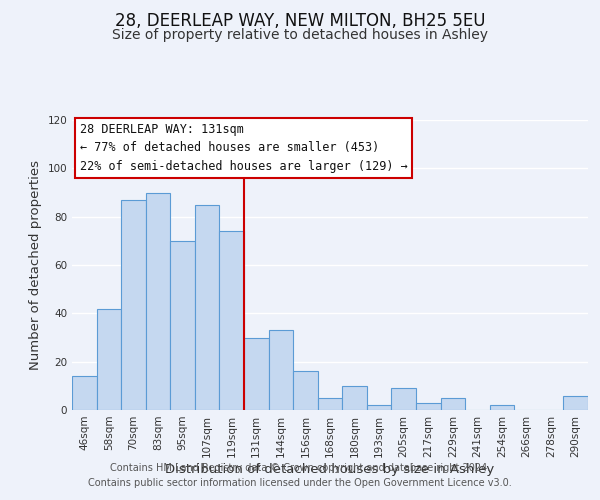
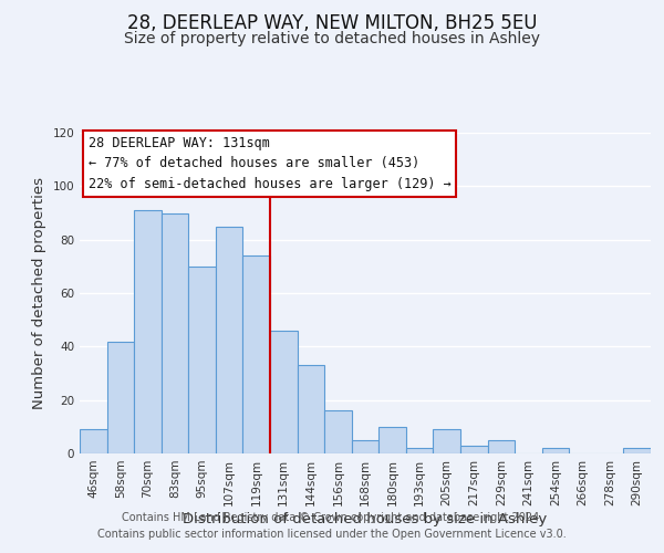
46sqm: 14 -> 9
70sqm: 87 -> 91
131sqm: 30 -> 46
290sqm: 6 -> 2
